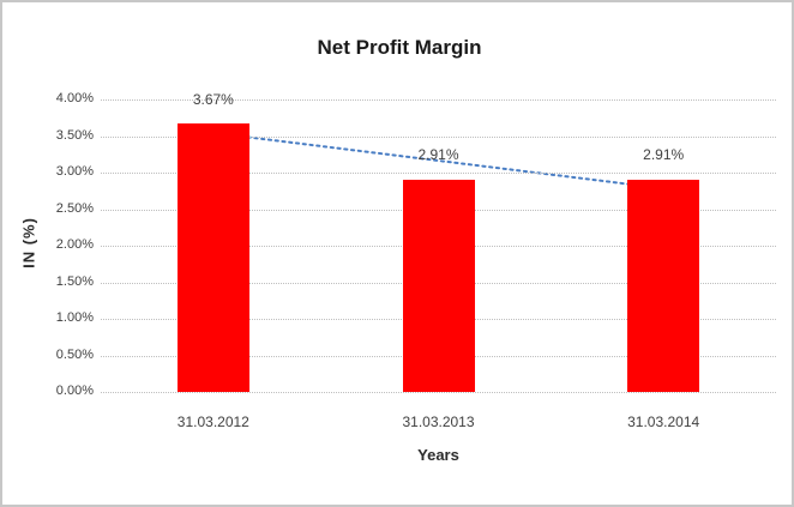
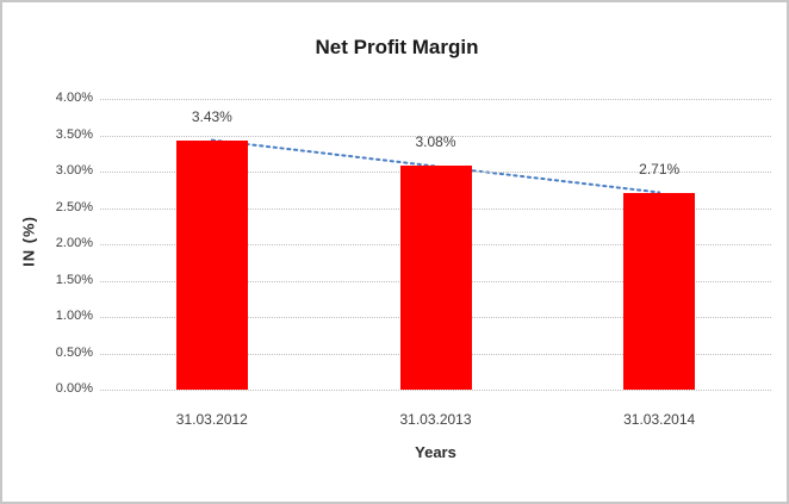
31.03.2012: 3.67% -> 3.43%
31.03.2013: 2.91% -> 3.08%
31.03.2014: 2.91% -> 2.71%
